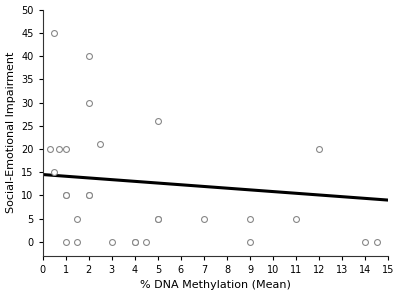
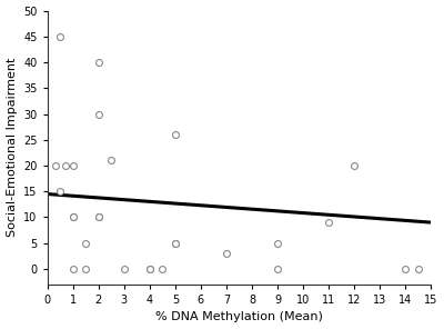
7: 5 -> 3
11: 5 -> 9
